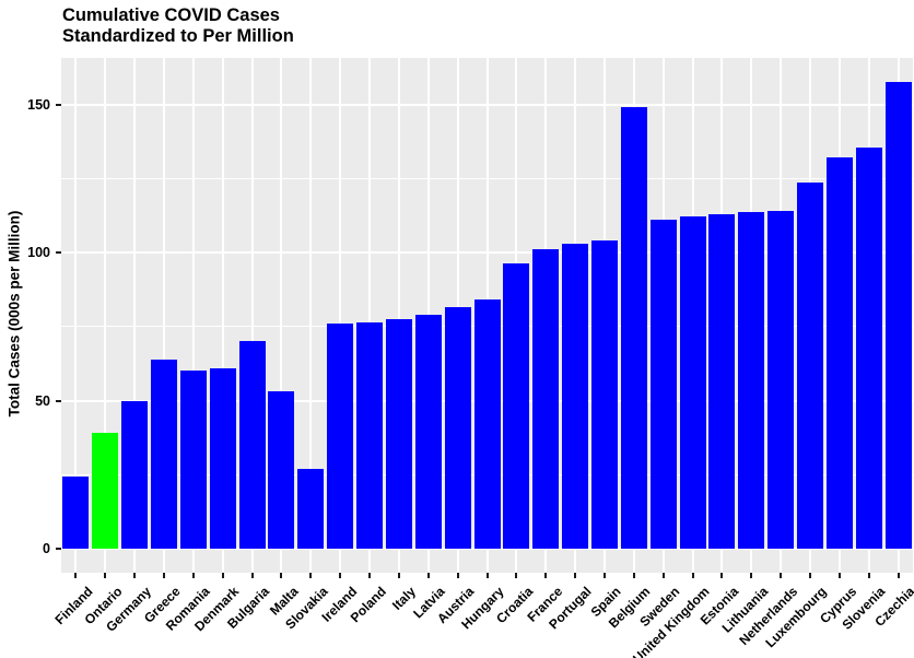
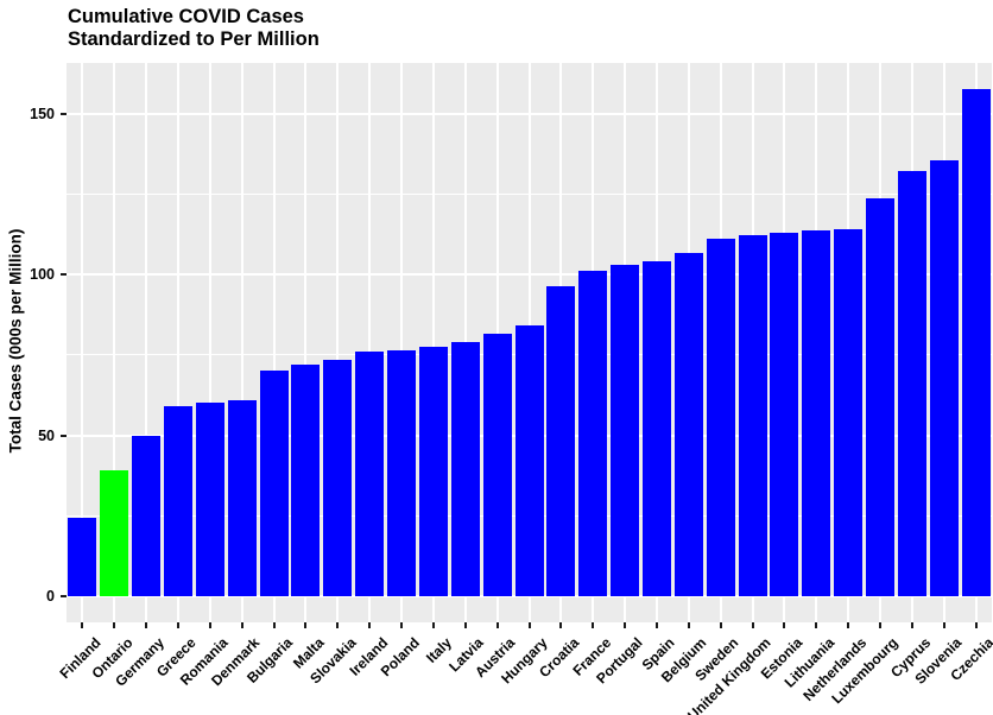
Greece: 64 -> 59
Malta: 53 -> 72
Slovakia: 27 -> 74
Belgium: 149 -> 106
